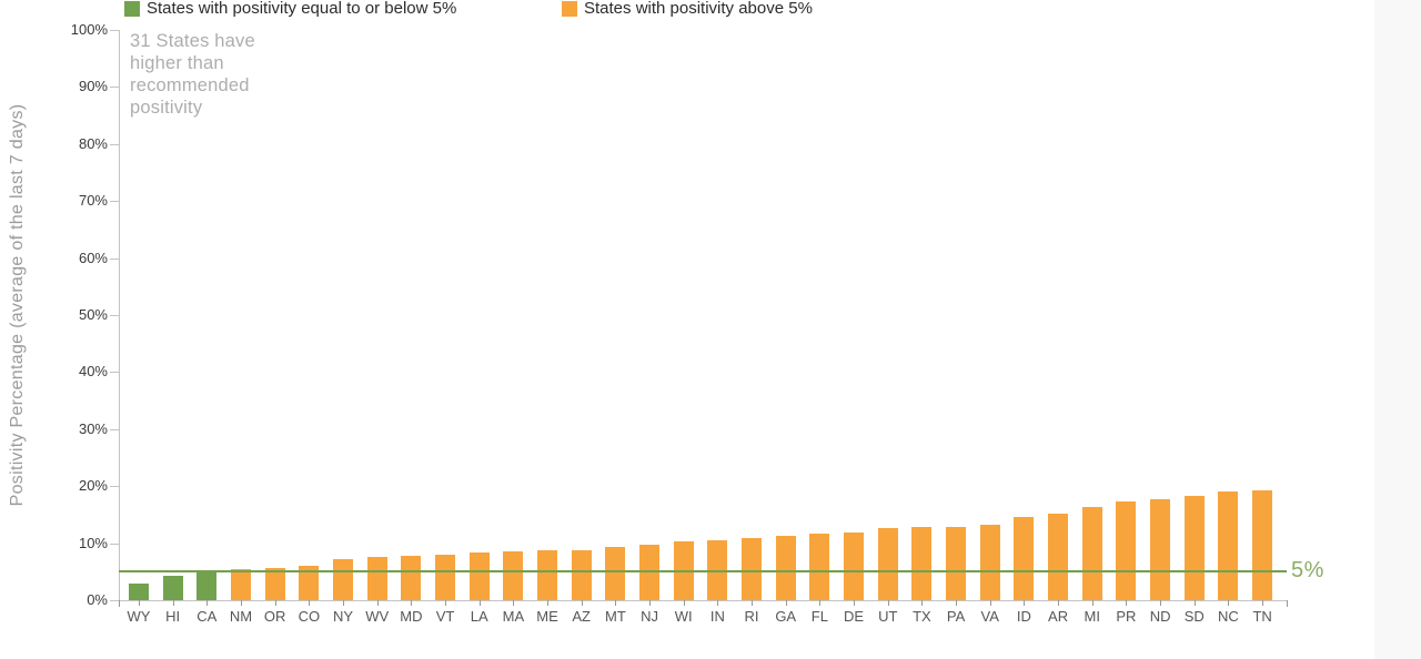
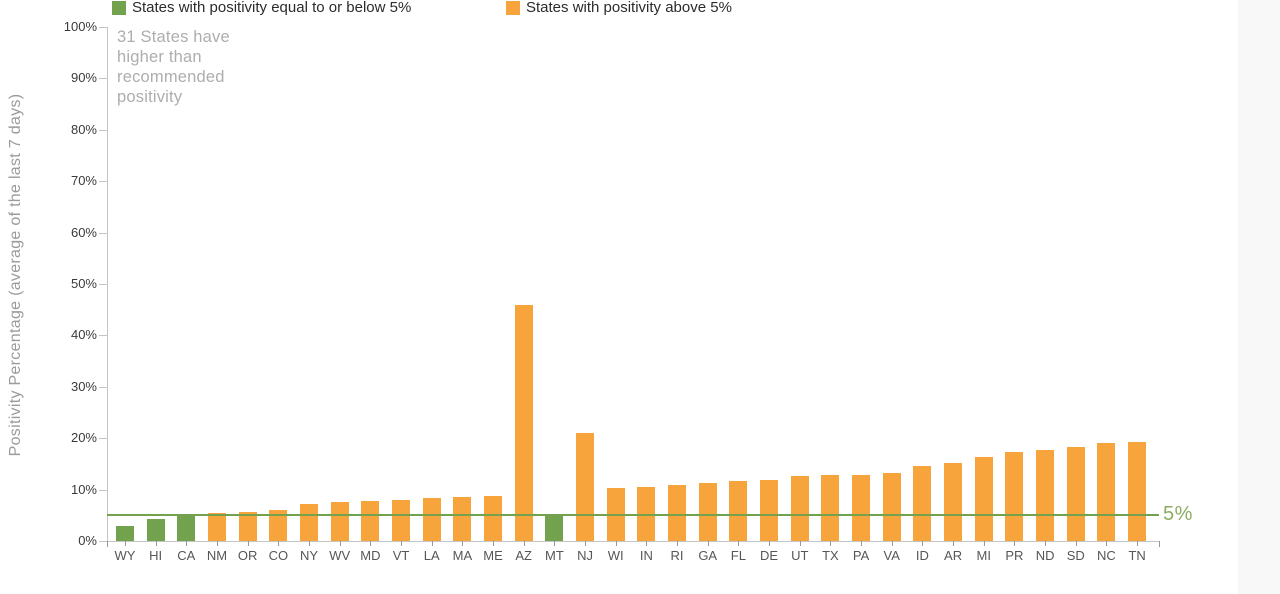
AZ: 9% -> 46%
MT: 9% -> 5%
NJ: 10% -> 21%
